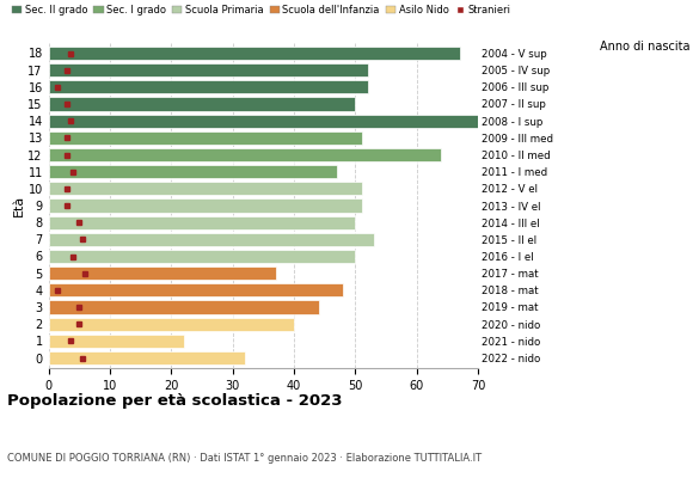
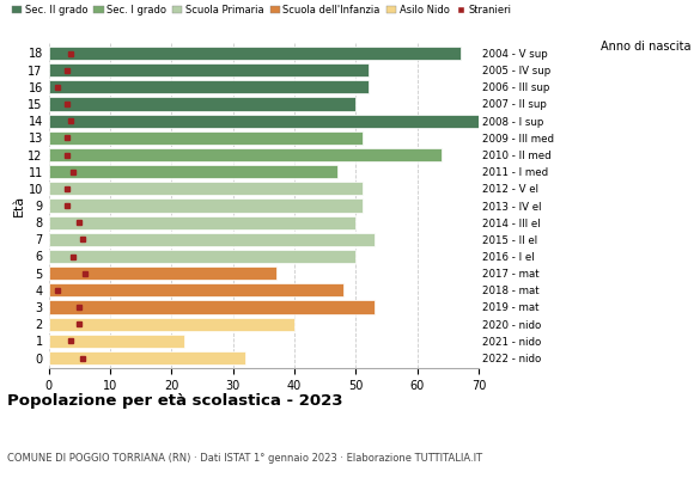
3: 44 -> 53
